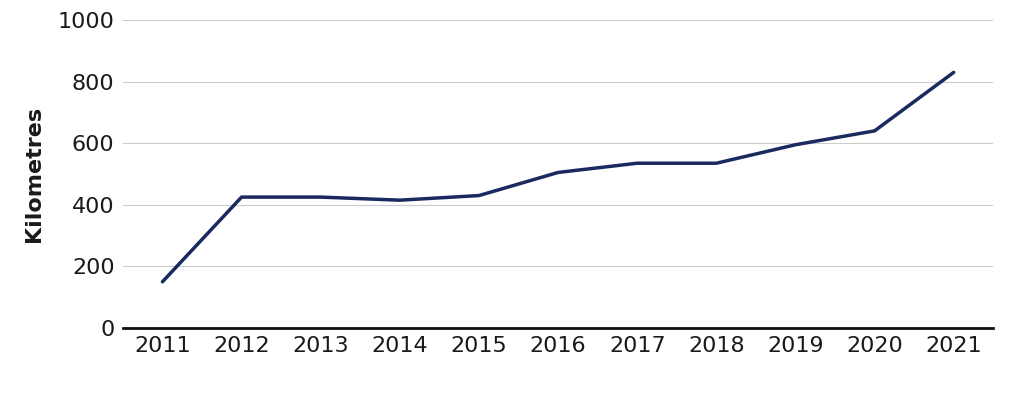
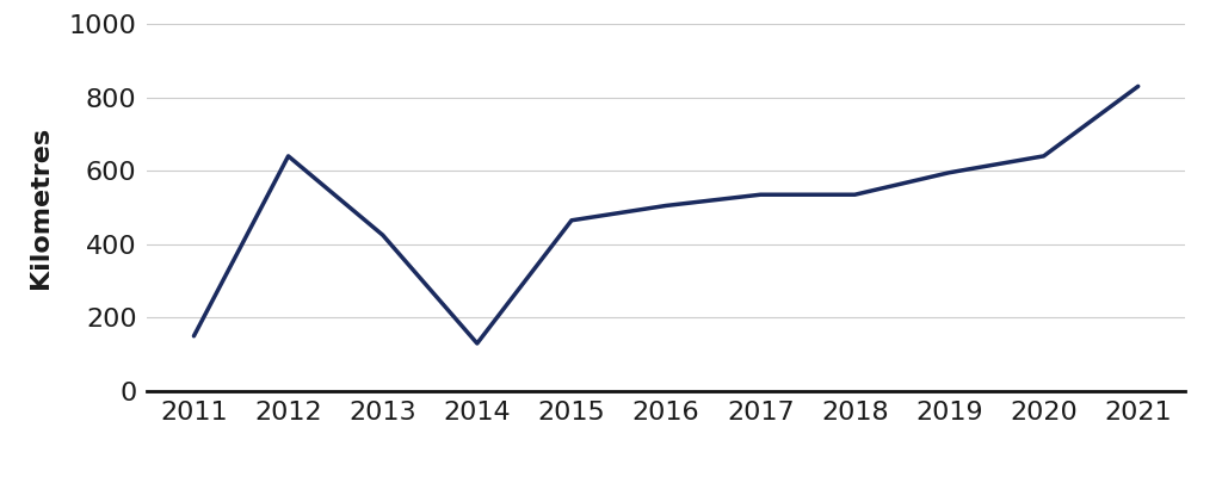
2012: 425 -> 640
2014: 415 -> 130
2015: 430 -> 465
